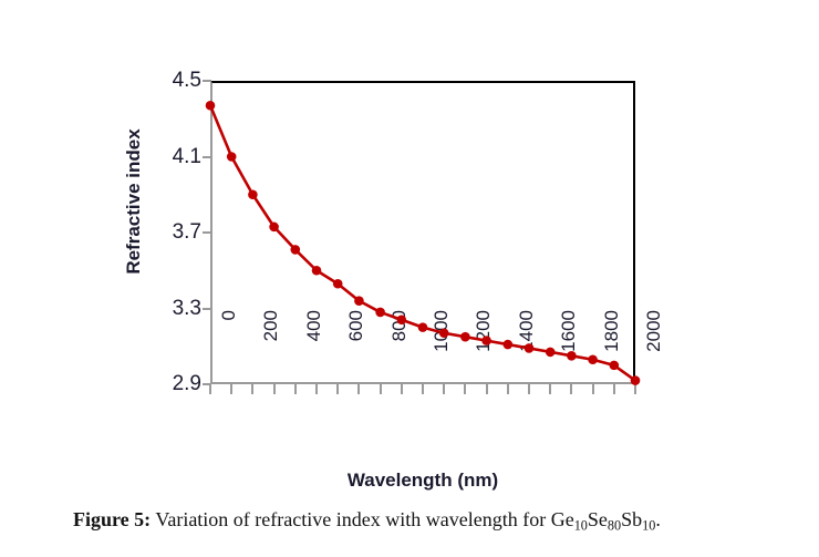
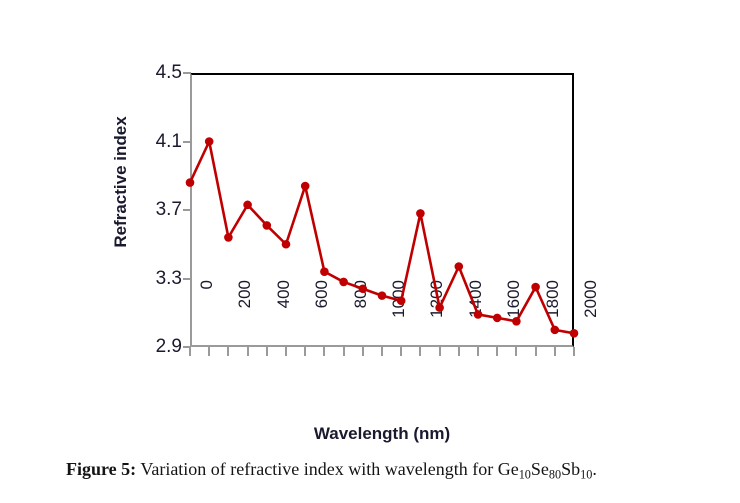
0: 4.37 -> 3.86
200: 3.90 -> 3.54
600: 3.43 -> 3.84
1200: 3.15 -> 3.68
1400: 3.11 -> 3.37
1800: 3.03 -> 3.25
2000: 2.92 -> 2.98
